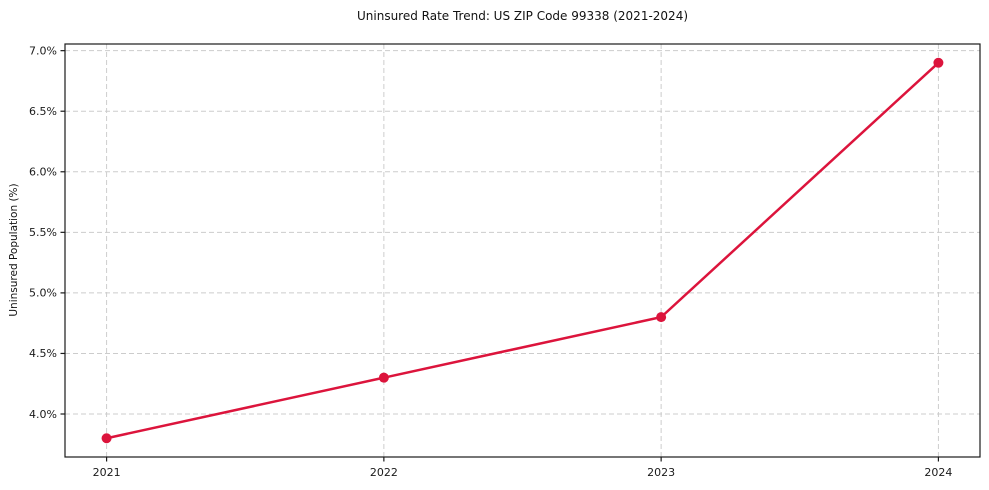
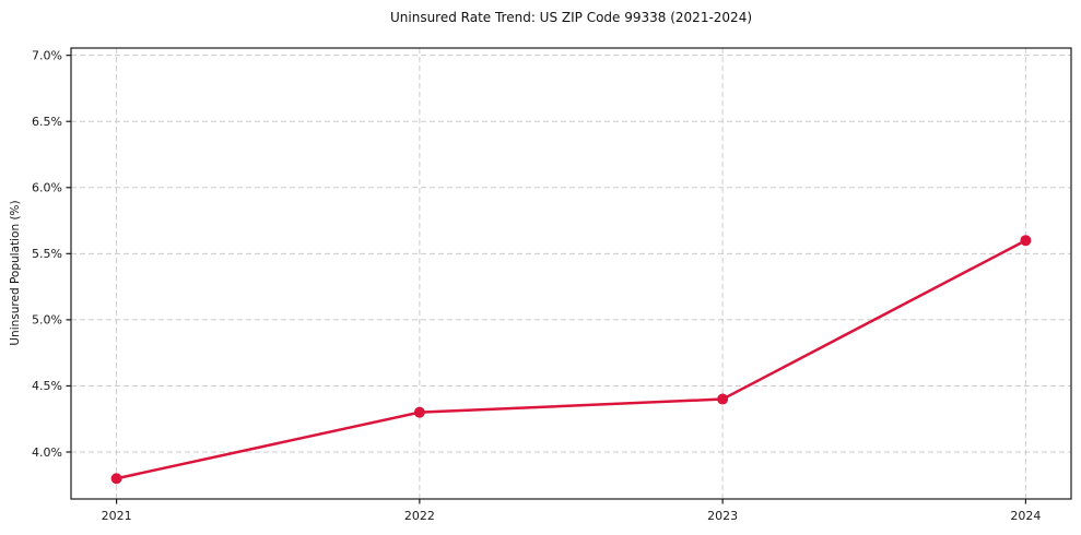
2023: 4.8% -> 4.4%
2024: 6.9% -> 5.6%
